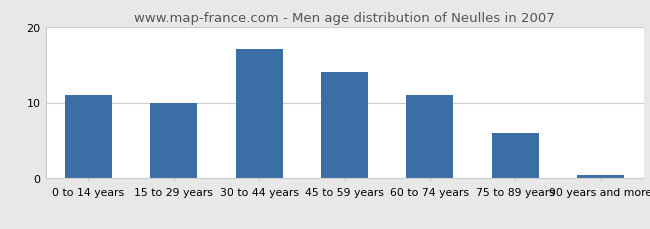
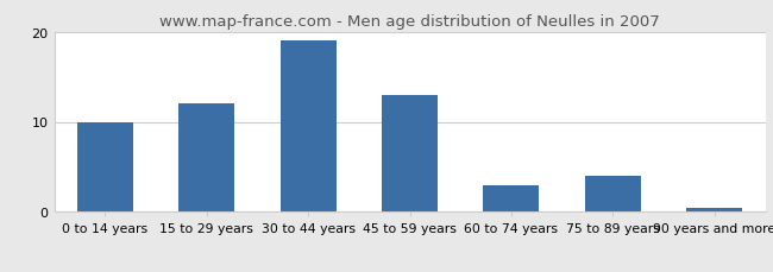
0 to 14 years: 11.0 -> 10.0
15 to 29 years: 10.0 -> 12.0
30 to 44 years: 17.0 -> 19.0
45 to 59 years: 14.0 -> 13.0
60 to 74 years: 11.0 -> 3.0
75 to 89 years: 6.0 -> 4.0
